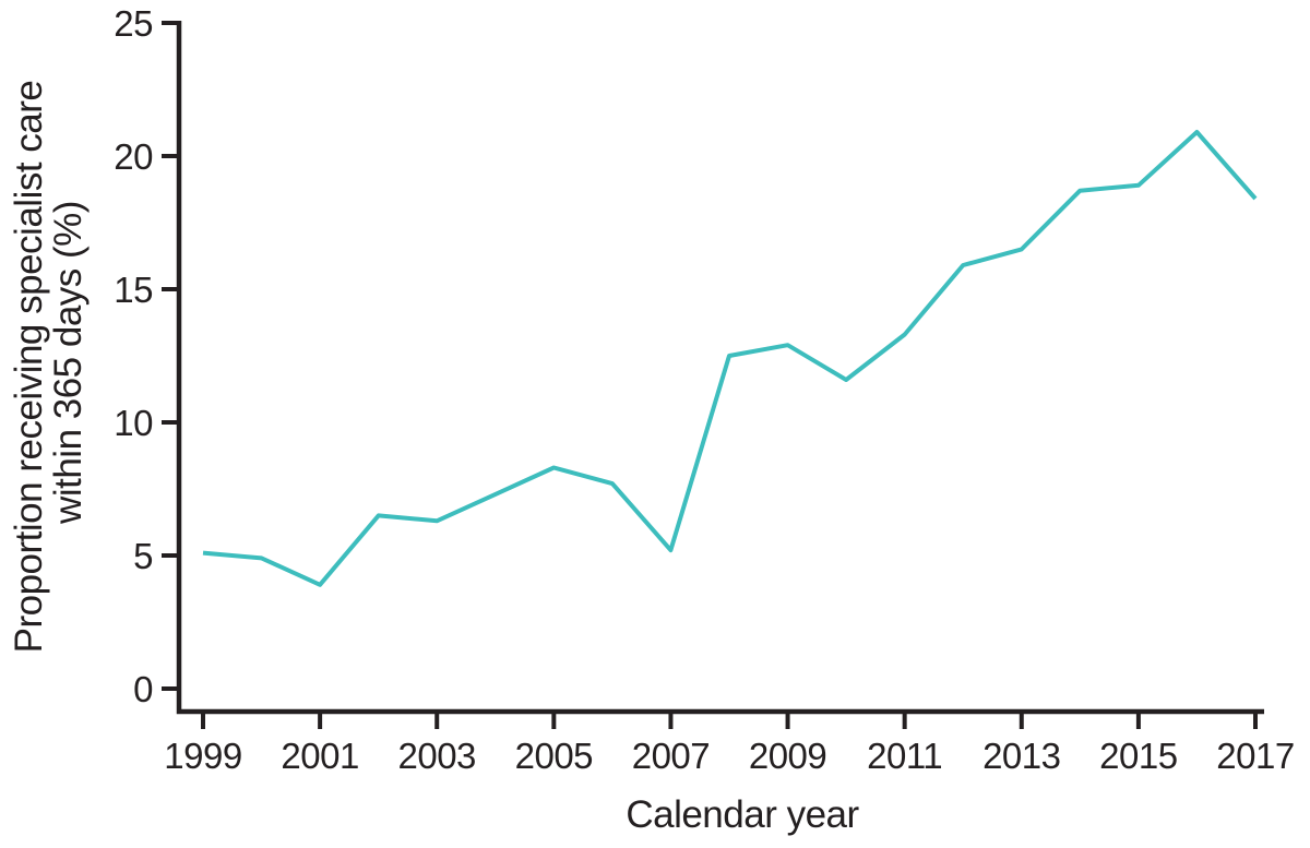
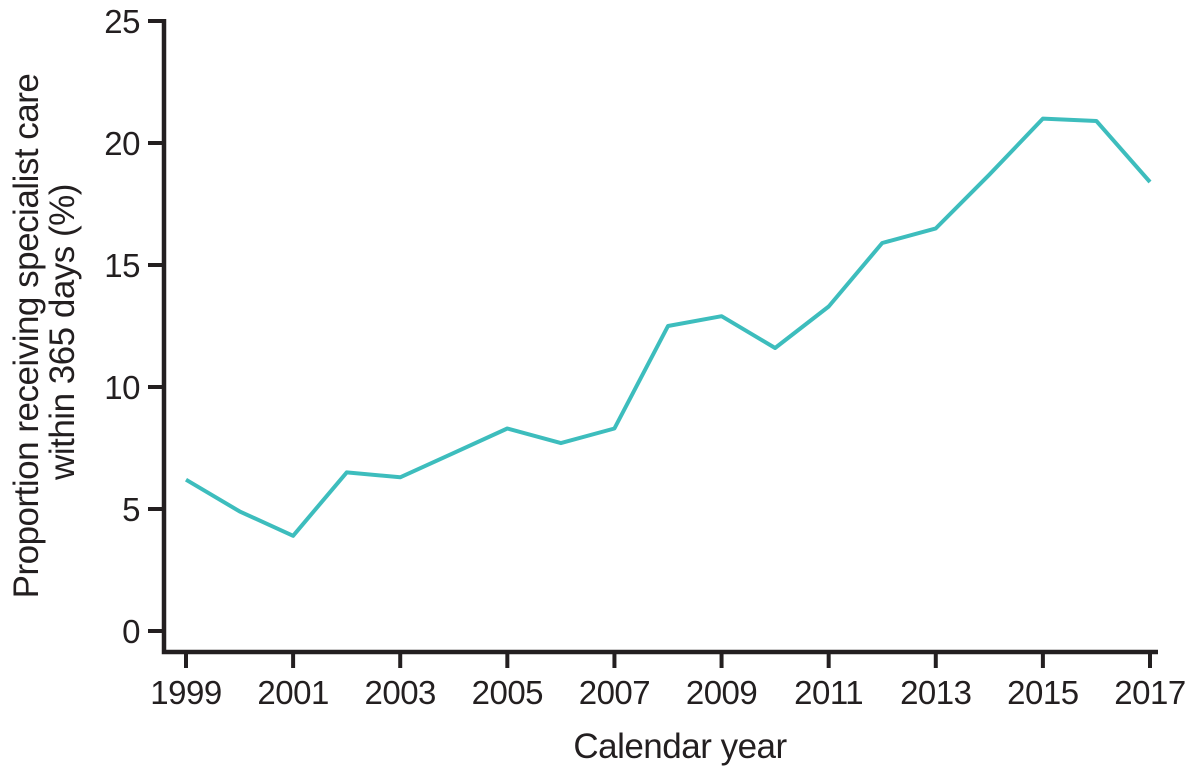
1999: 5.1 -> 6.2
2007: 5.2 -> 8.3
2015: 18.9 -> 21.0
